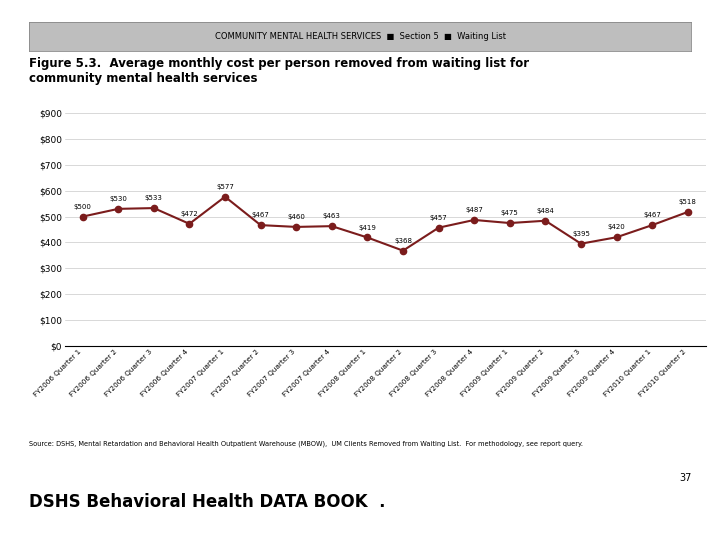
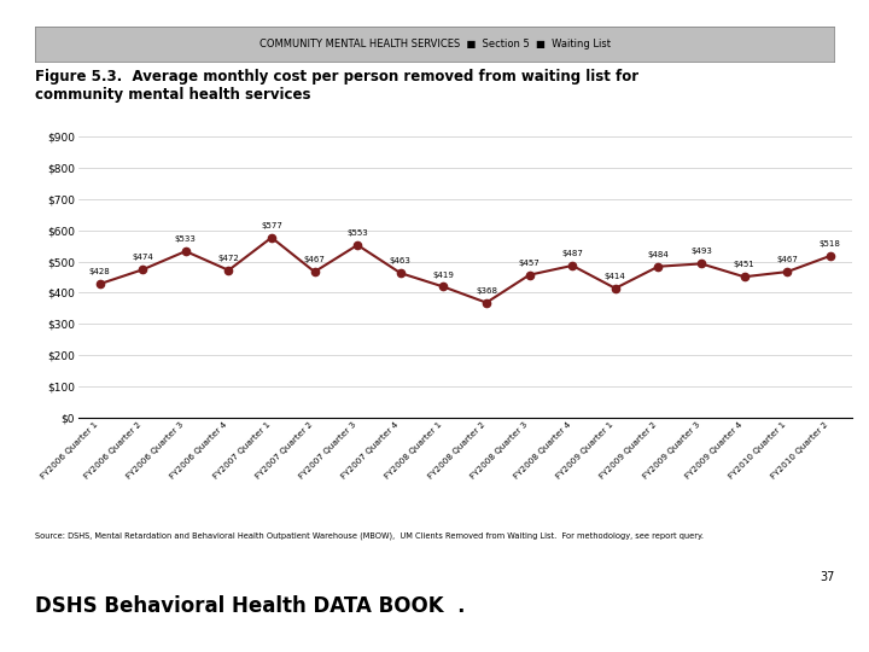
FY2006 Quarter 1: $500 -> $428
FY2006 Quarter 2: $530 -> $474
FY2007 Quarter 3: $460 -> $553
FY2009 Quarter 1: $475 -> $414
FY2009 Quarter 3: $395 -> $493
FY2009 Quarter 4: $420 -> $451
